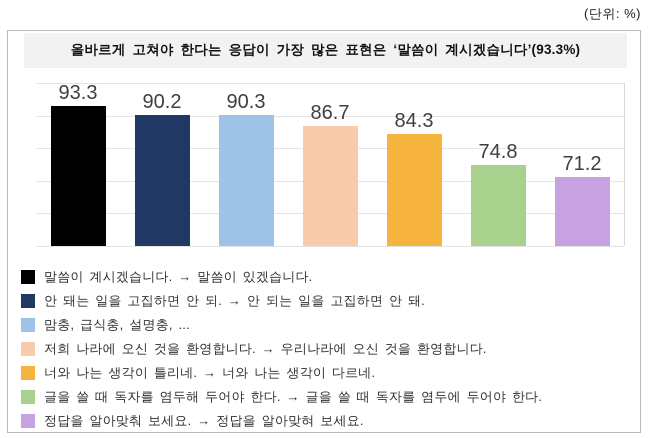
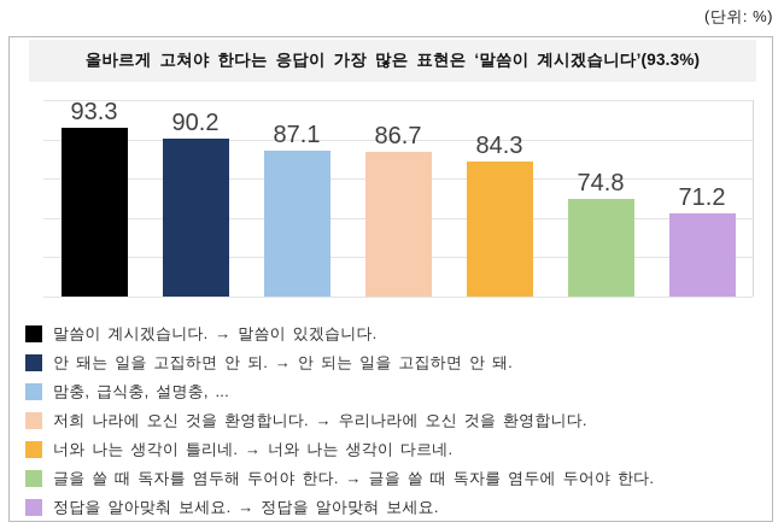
맘충, 급식충, 설명충, ...: 90.3 -> 87.1
